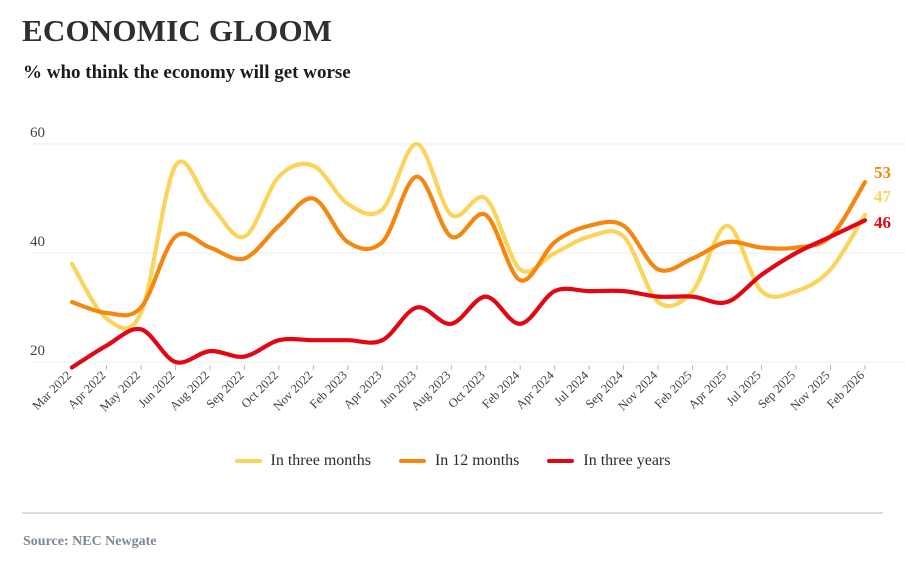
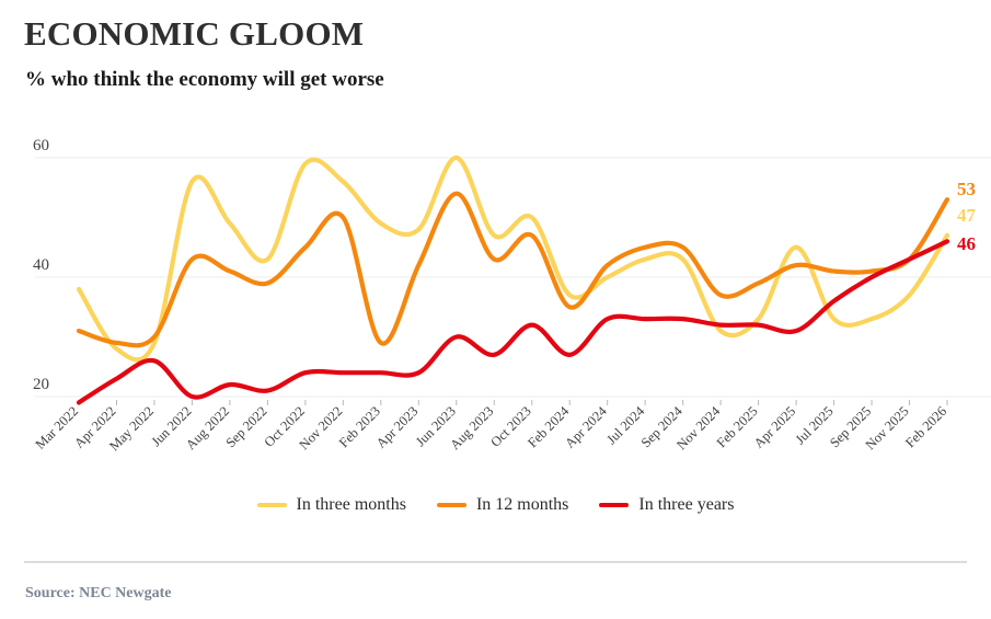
In three months/Oct 2022: 54 -> 59
In 12 months/Feb 2023: 42 -> 29
